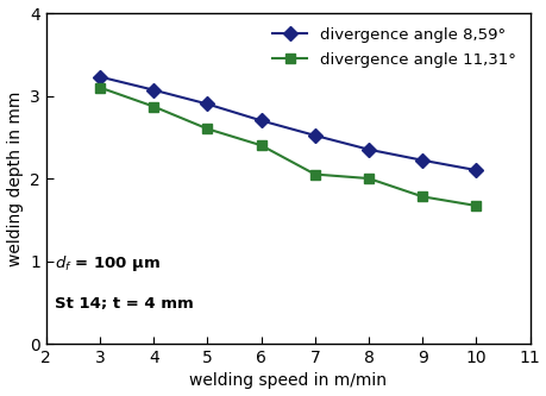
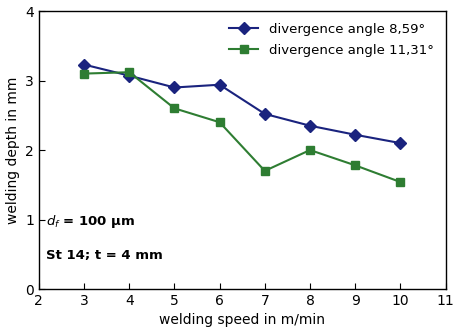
divergence angle 11,31°/4: 2.87 -> 3.12
divergence angle 8,59°/6: 2.70 -> 2.94
divergence angle 11,31°/7: 2.05 -> 1.70
divergence angle 11,31°/10: 1.67 -> 1.54
